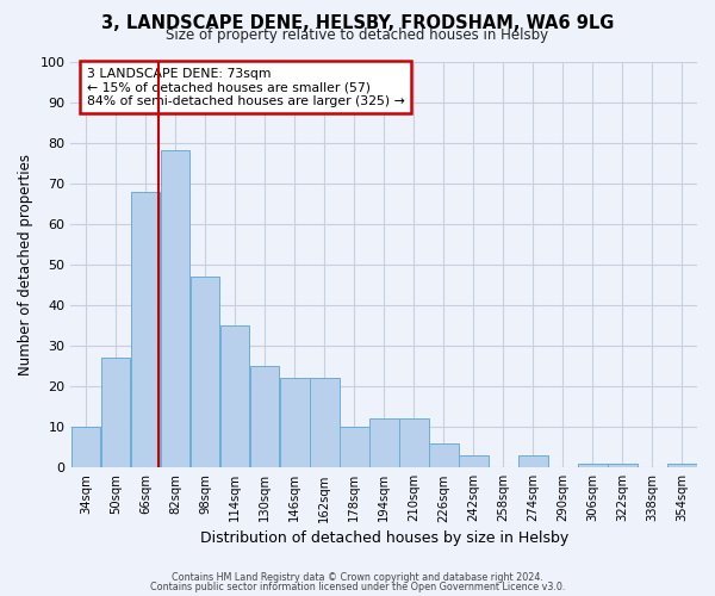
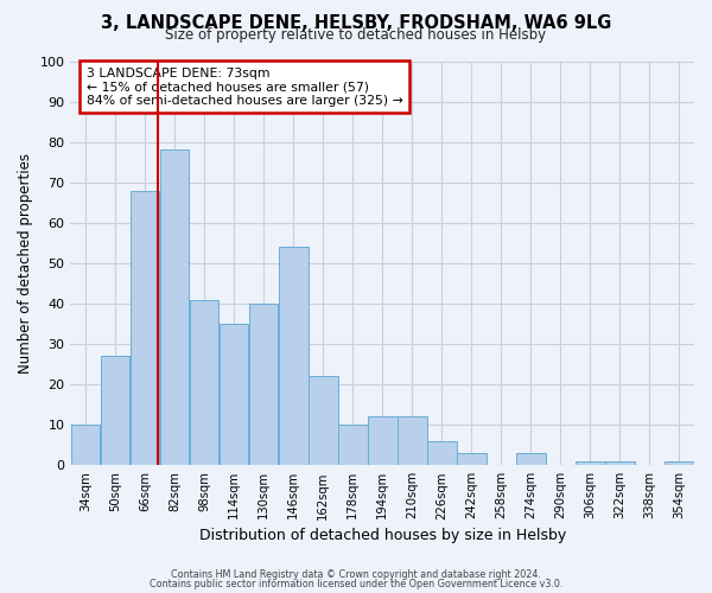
98sqm: 47 -> 41
130sqm: 25 -> 40
146sqm: 22 -> 54
